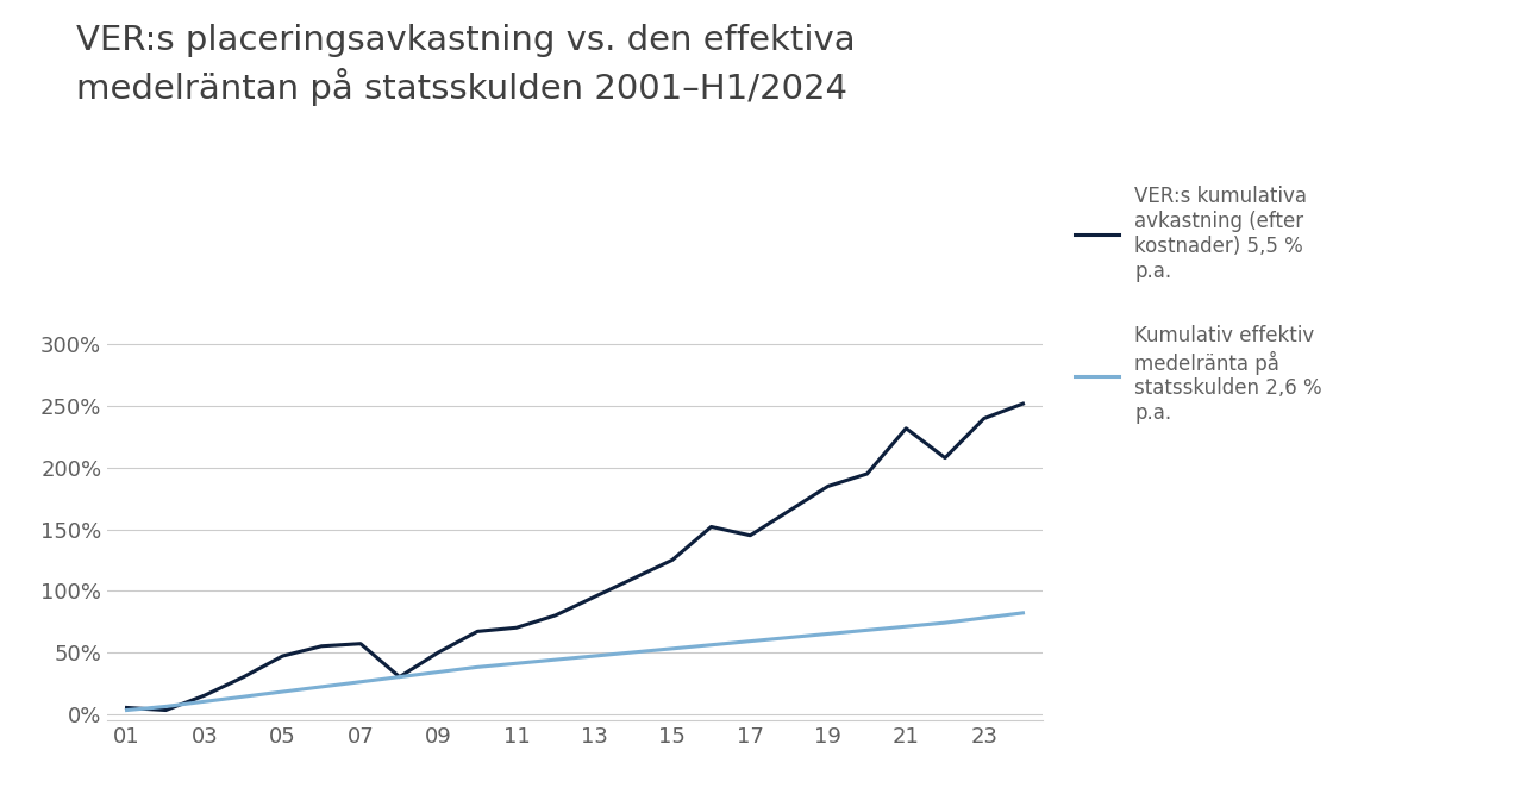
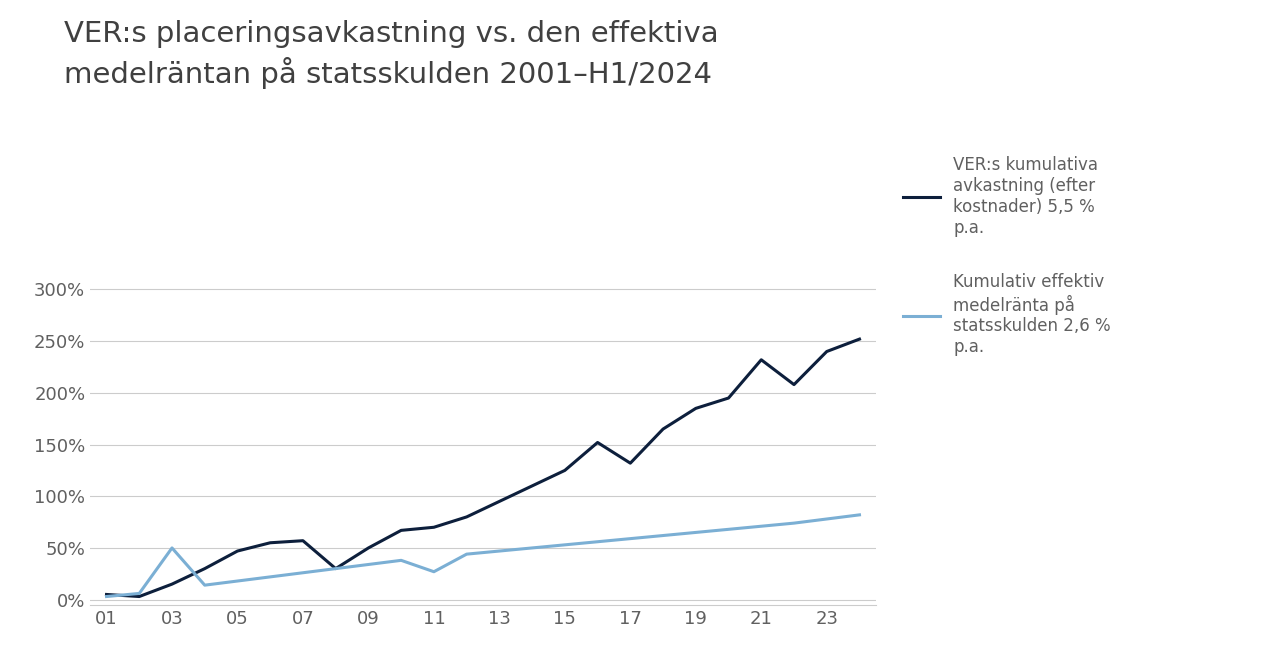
Kumulativ effektiv medelränta på statsskulden 2,6 % p.a./03: 10% -> 50%
Kumulativ effektiv medelränta på statsskulden 2,6 % p.a./11: 41% -> 27%
VER:s kumulativa avkastning (efter kostnader) 5,5 % p.a./17: 145% -> 132%
